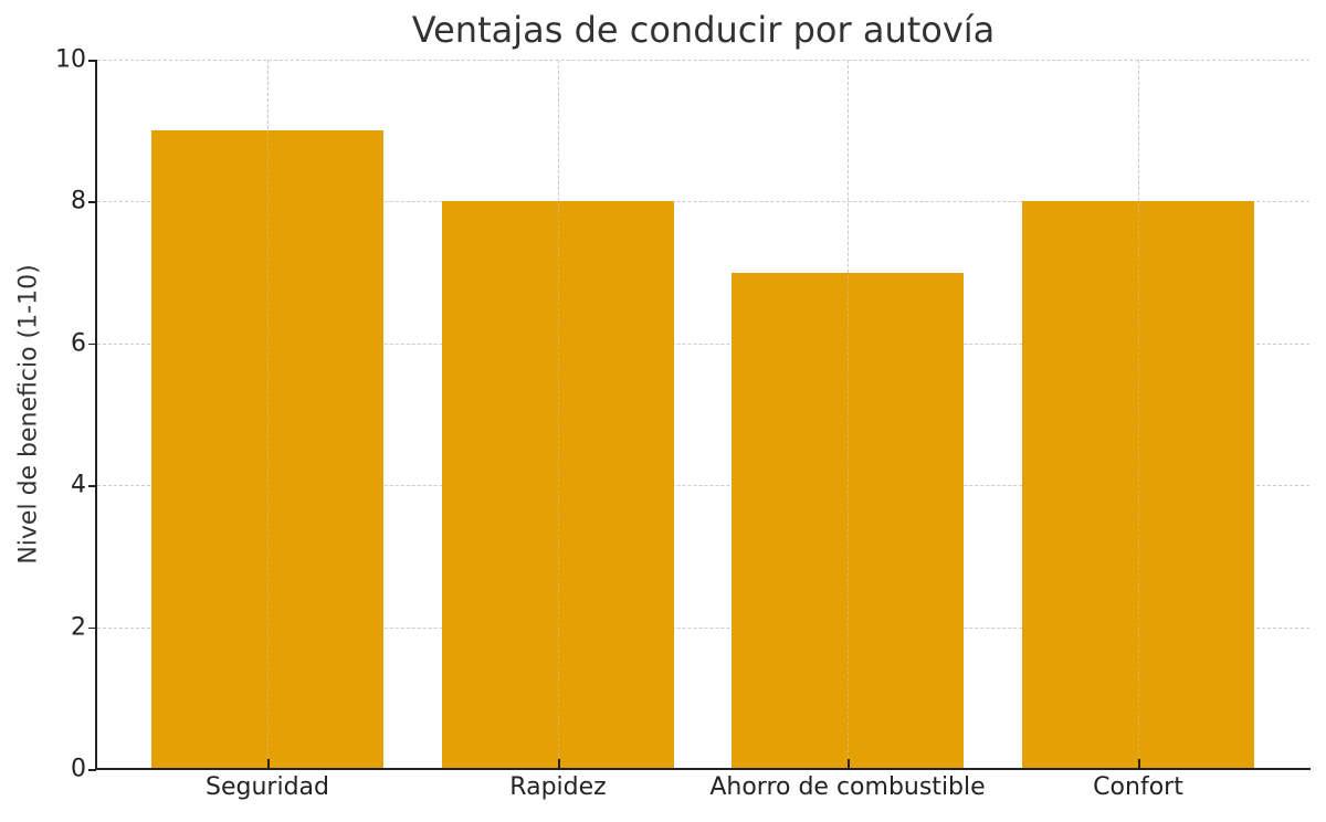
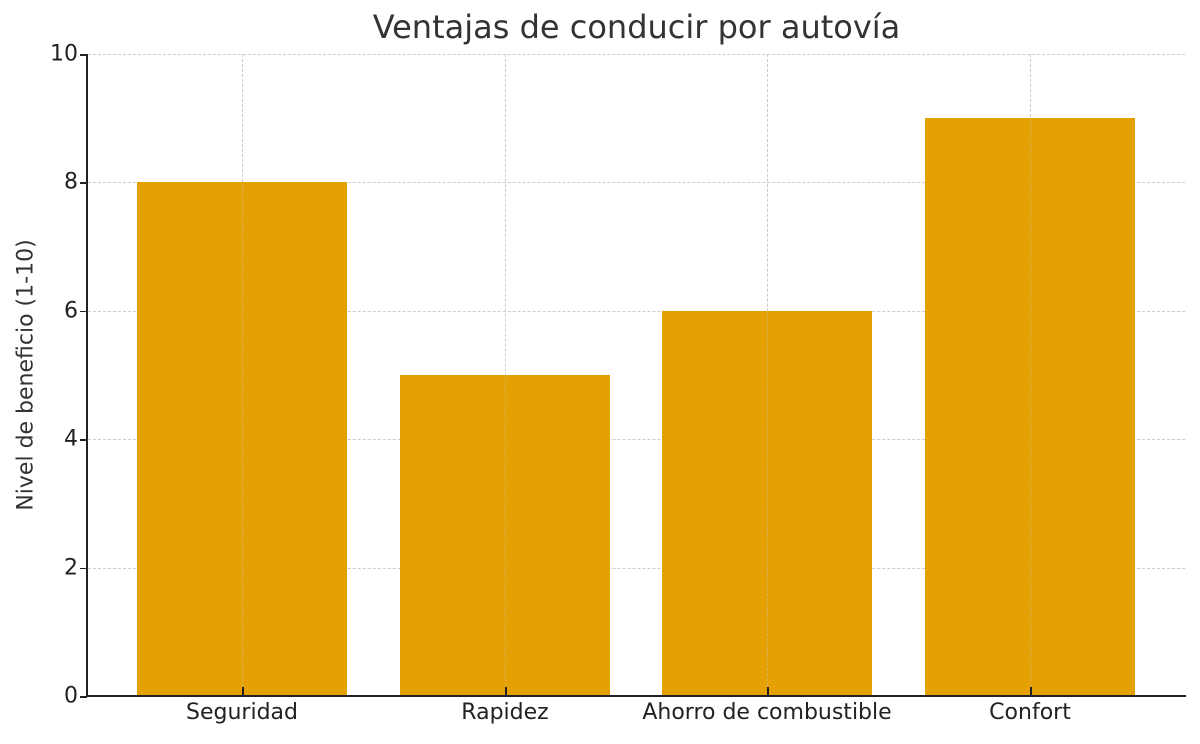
Seguridad: 9 -> 8
Rapidez: 8 -> 5
Ahorro de combustible: 7 -> 6
Confort: 8 -> 9
